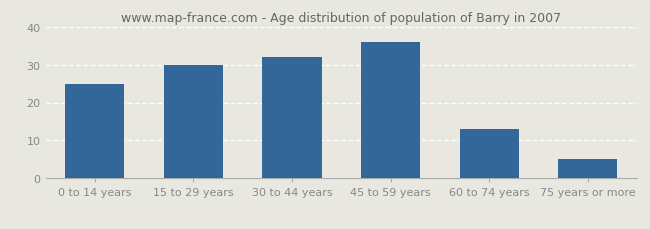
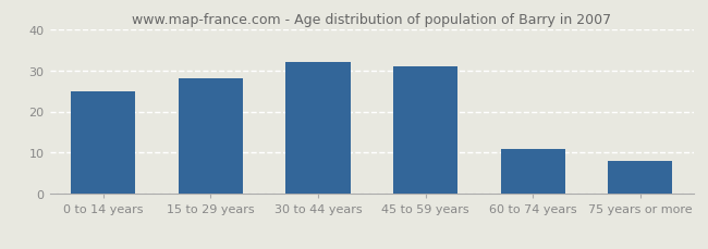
15 to 29 years: 30 -> 28
45 to 59 years: 36 -> 31
60 to 74 years: 13 -> 11
75 years or more: 5 -> 8
